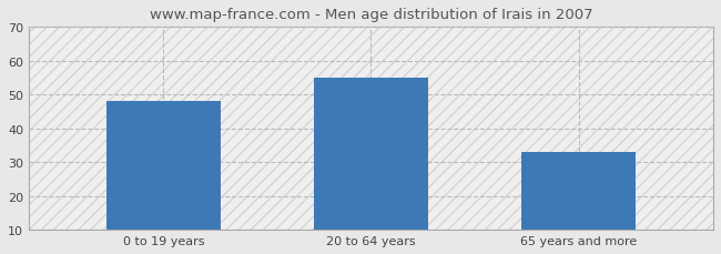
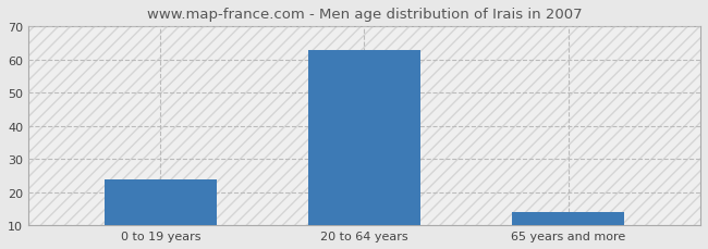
0 to 19 years: 48 -> 24
20 to 64 years: 55 -> 63
65 years and more: 33 -> 14
